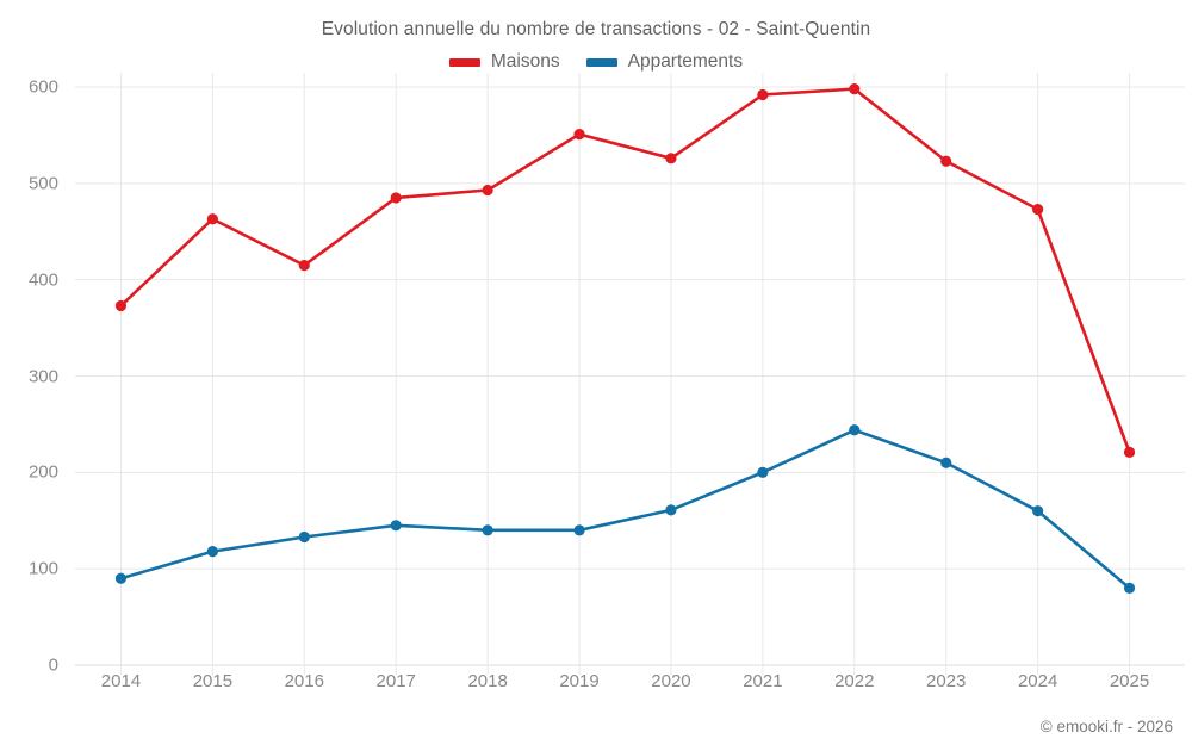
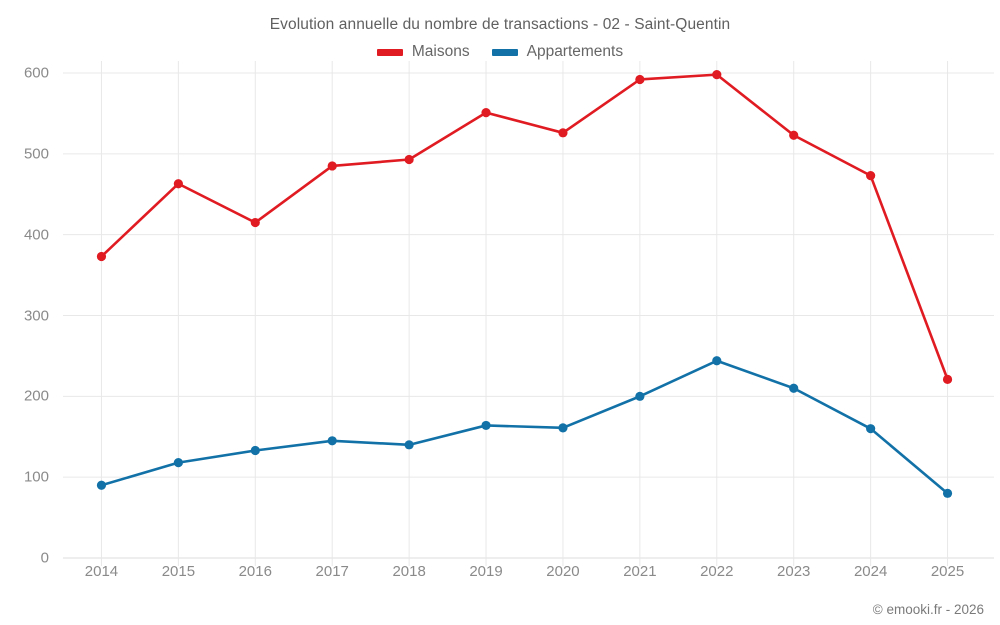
Appartements/2019: 140 -> 160
